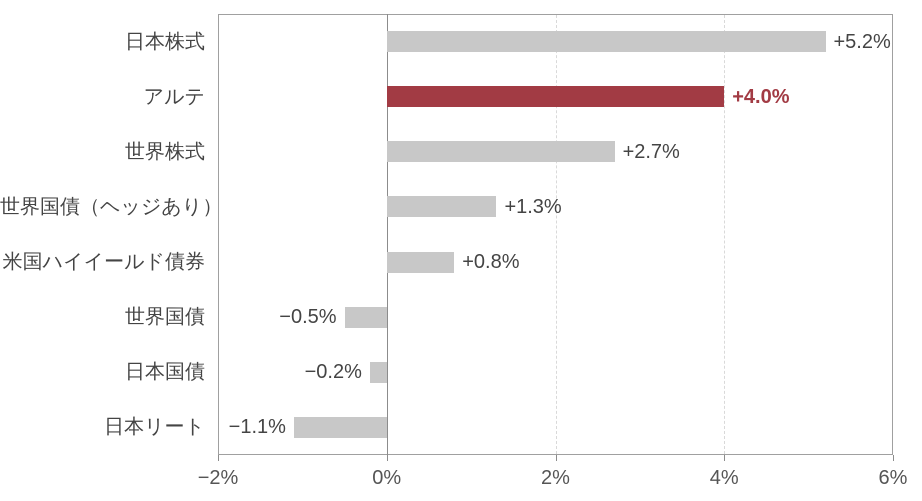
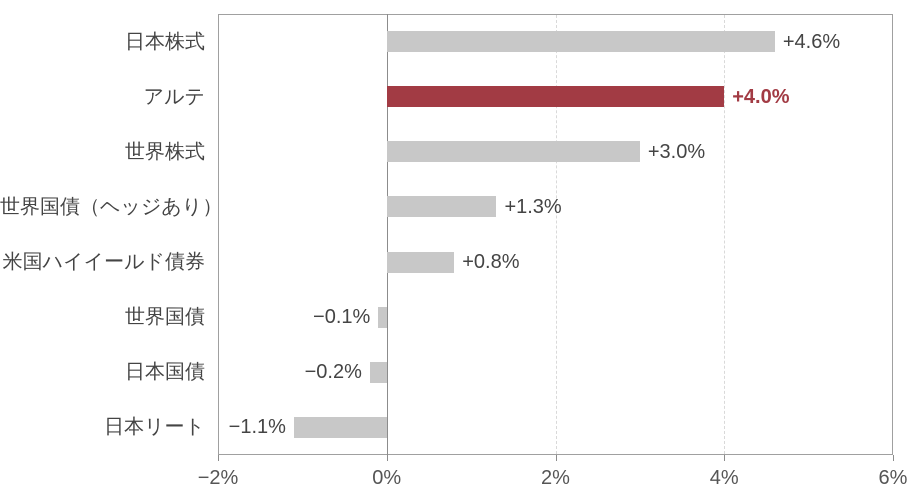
日本株式: +5.2% -> +4.6%
世界株式: +2.7% -> +3.0%
世界国債: −0.5% -> −0.1%
